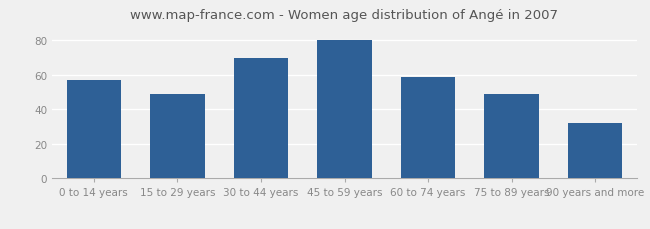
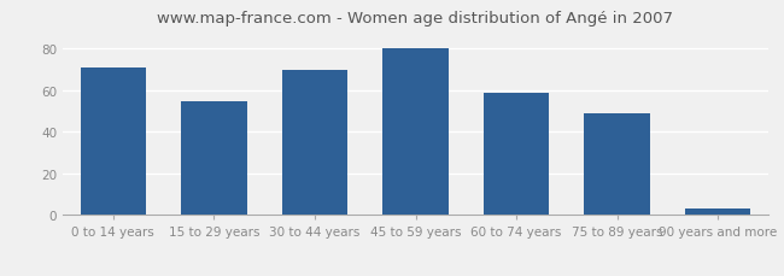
0 to 14 years: 57 -> 71
15 to 29 years: 49 -> 55
90 years and more: 32 -> 3
